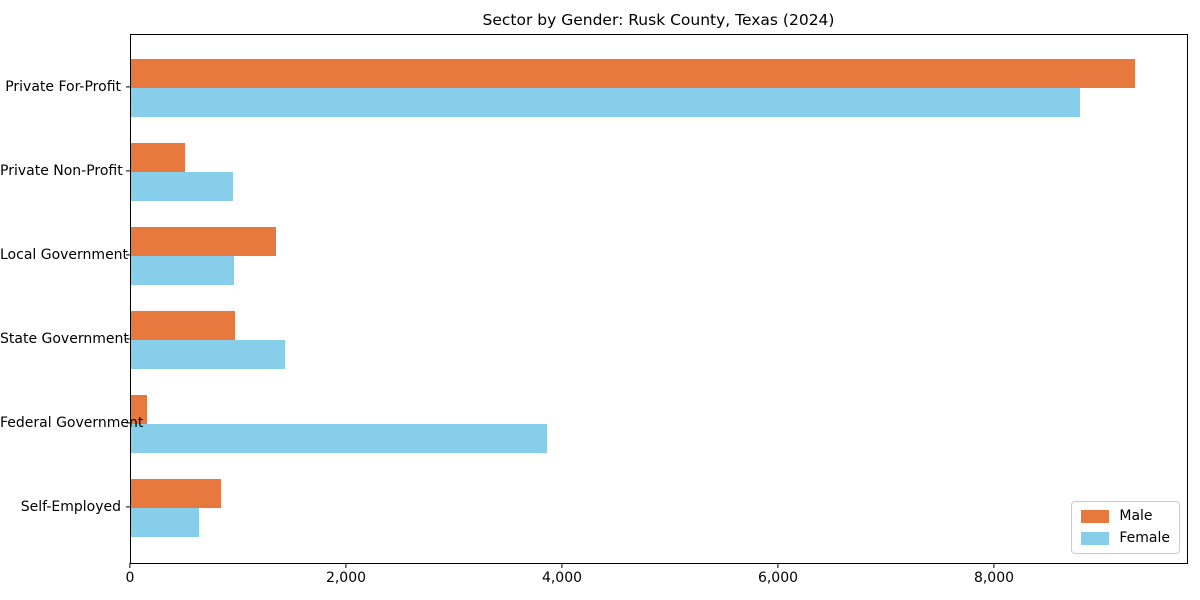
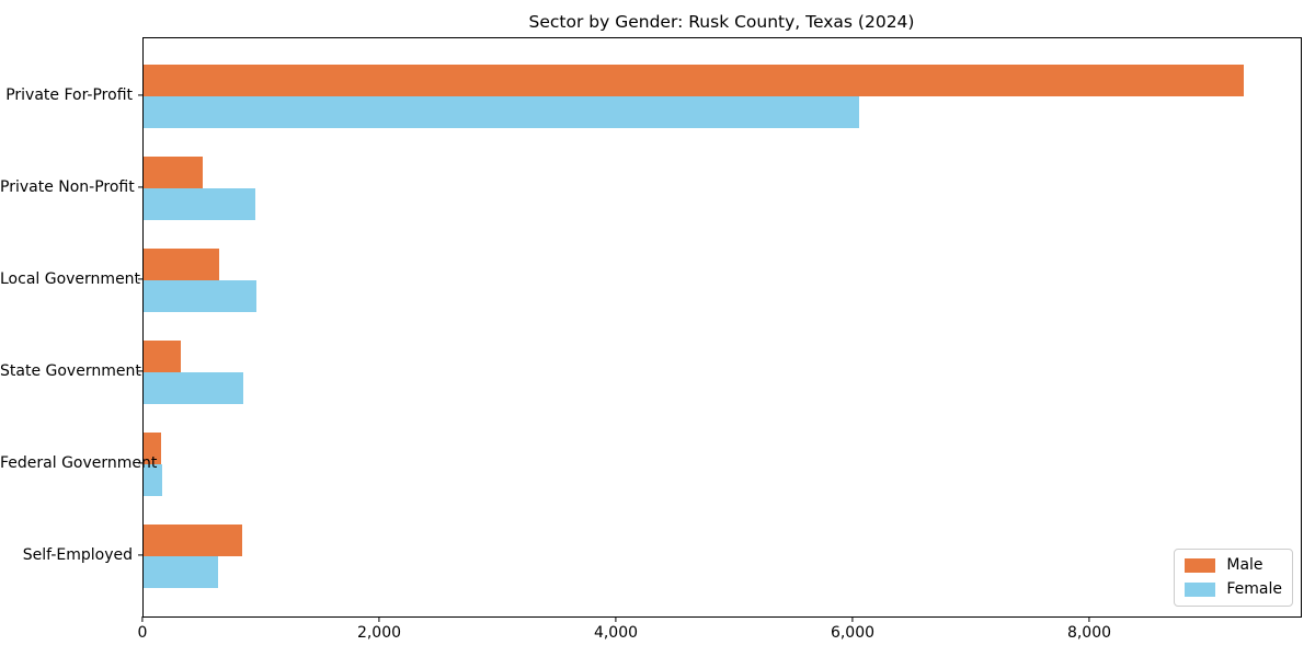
Female/Private For-Profit: 8790 -> 6050
Male/Local Government: 1340 -> 640
Male/State Government: 960 -> 320
Female/State Government: 1430 -> 840
Female/Federal Government: 3850 -> 160
